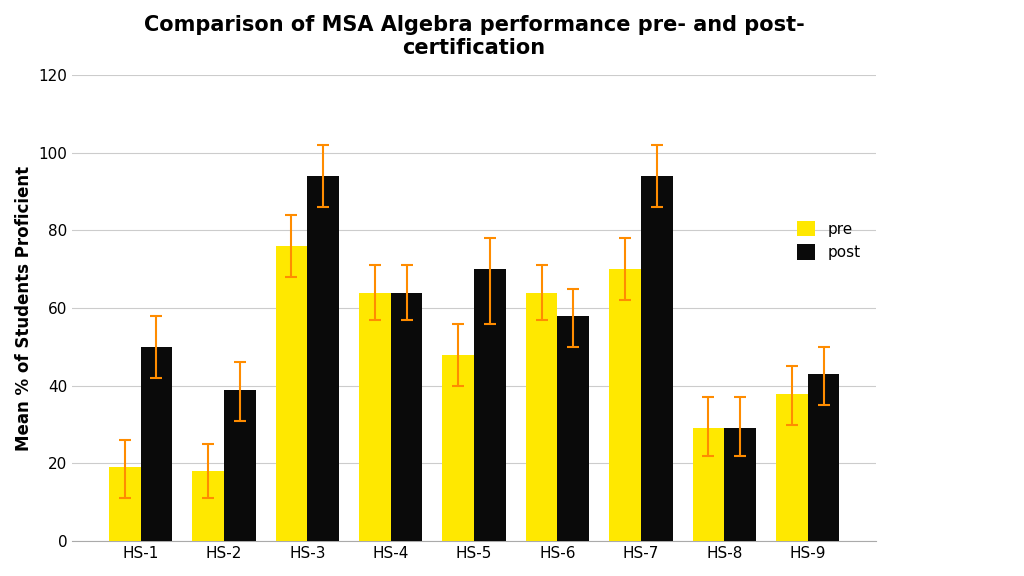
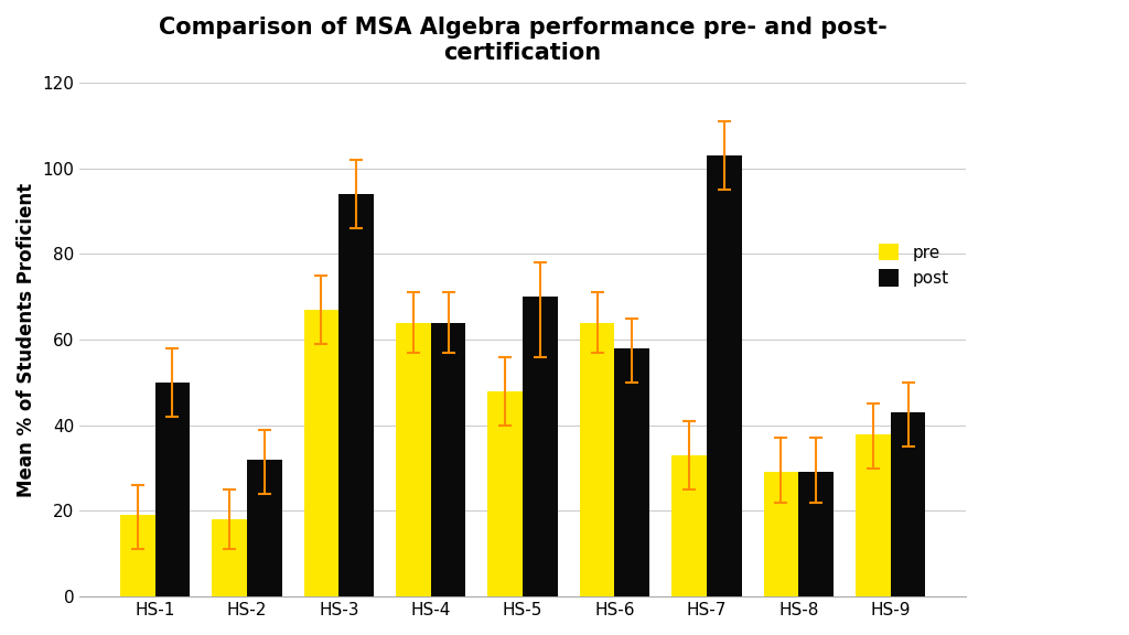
post/HS-2: 39 -> 32
pre/HS-3: 76 -> 67
pre/HS-7: 70 -> 33
post/HS-7: 94 -> 103
